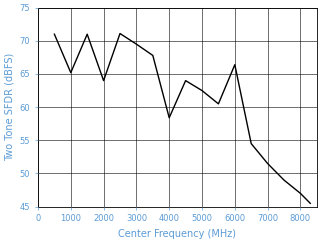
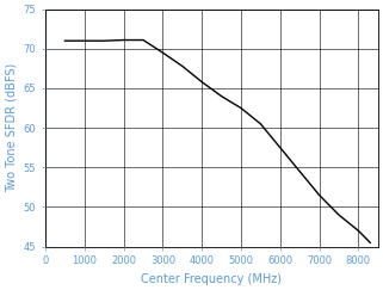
1000: 65.2 -> 71.0
2000: 64.0 -> 71.1
4000: 58.4 -> 65.8
6000: 66.4 -> 57.5
